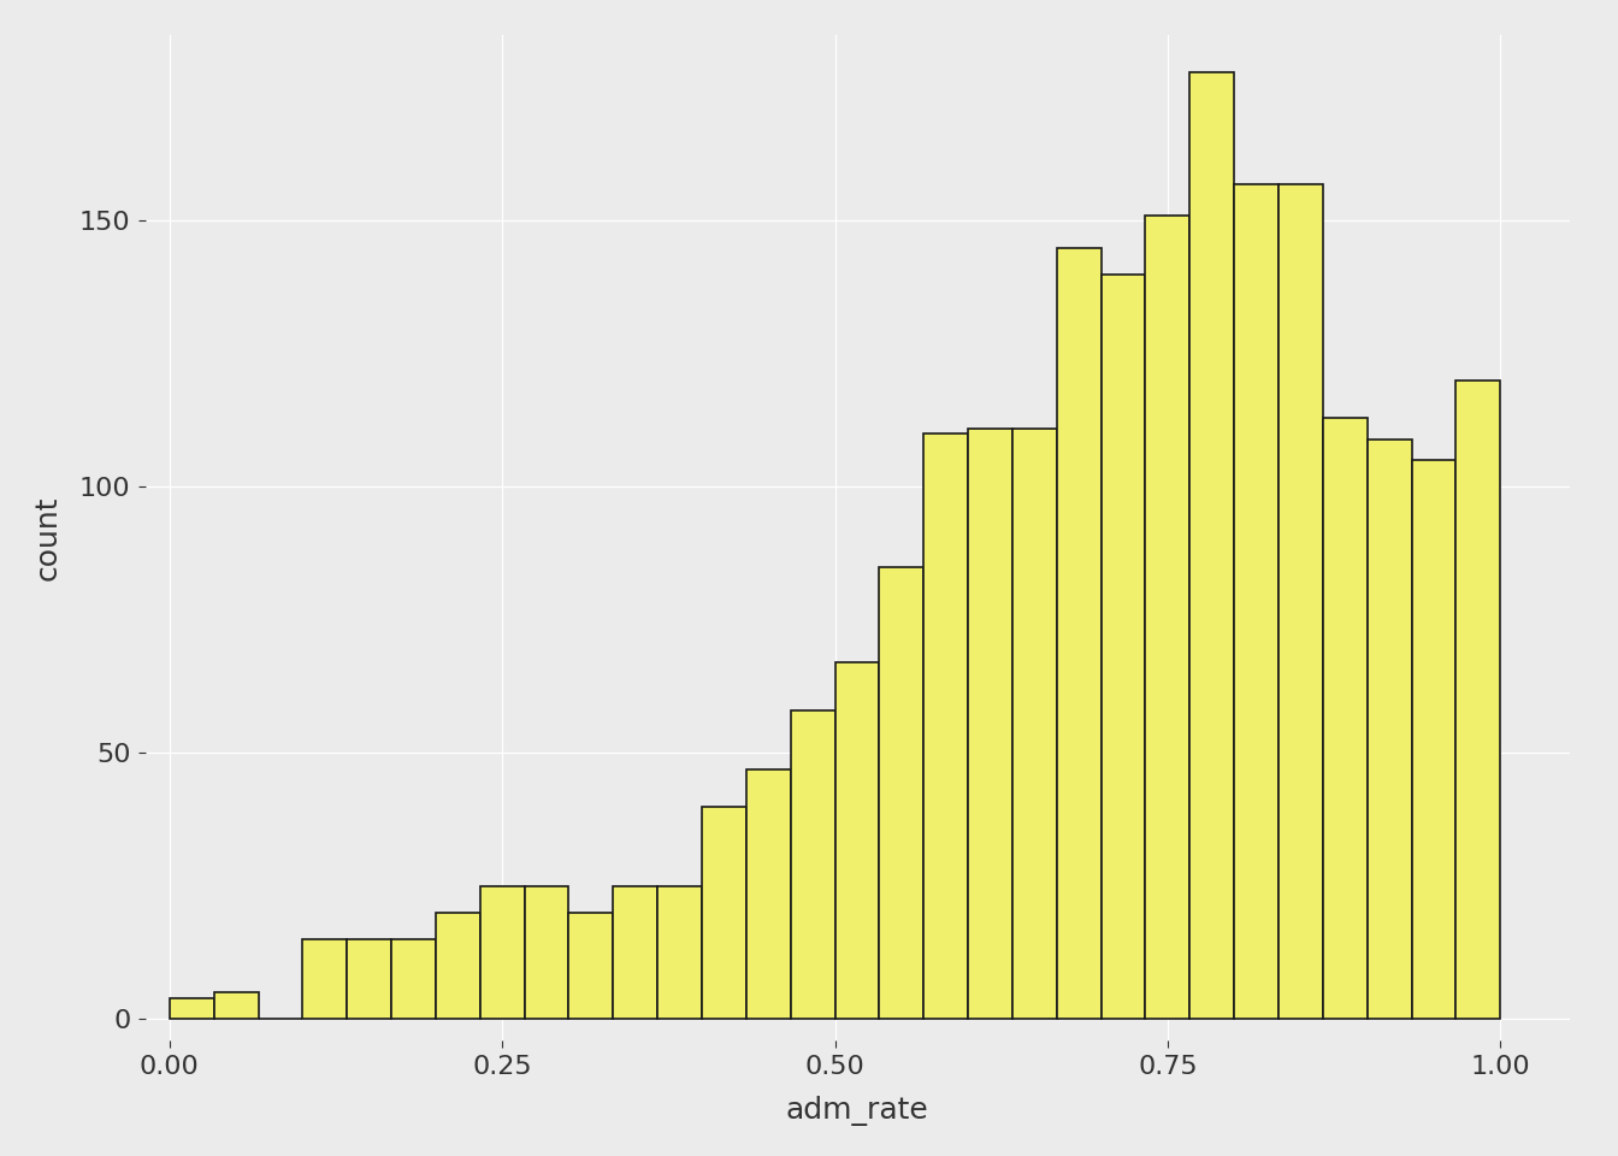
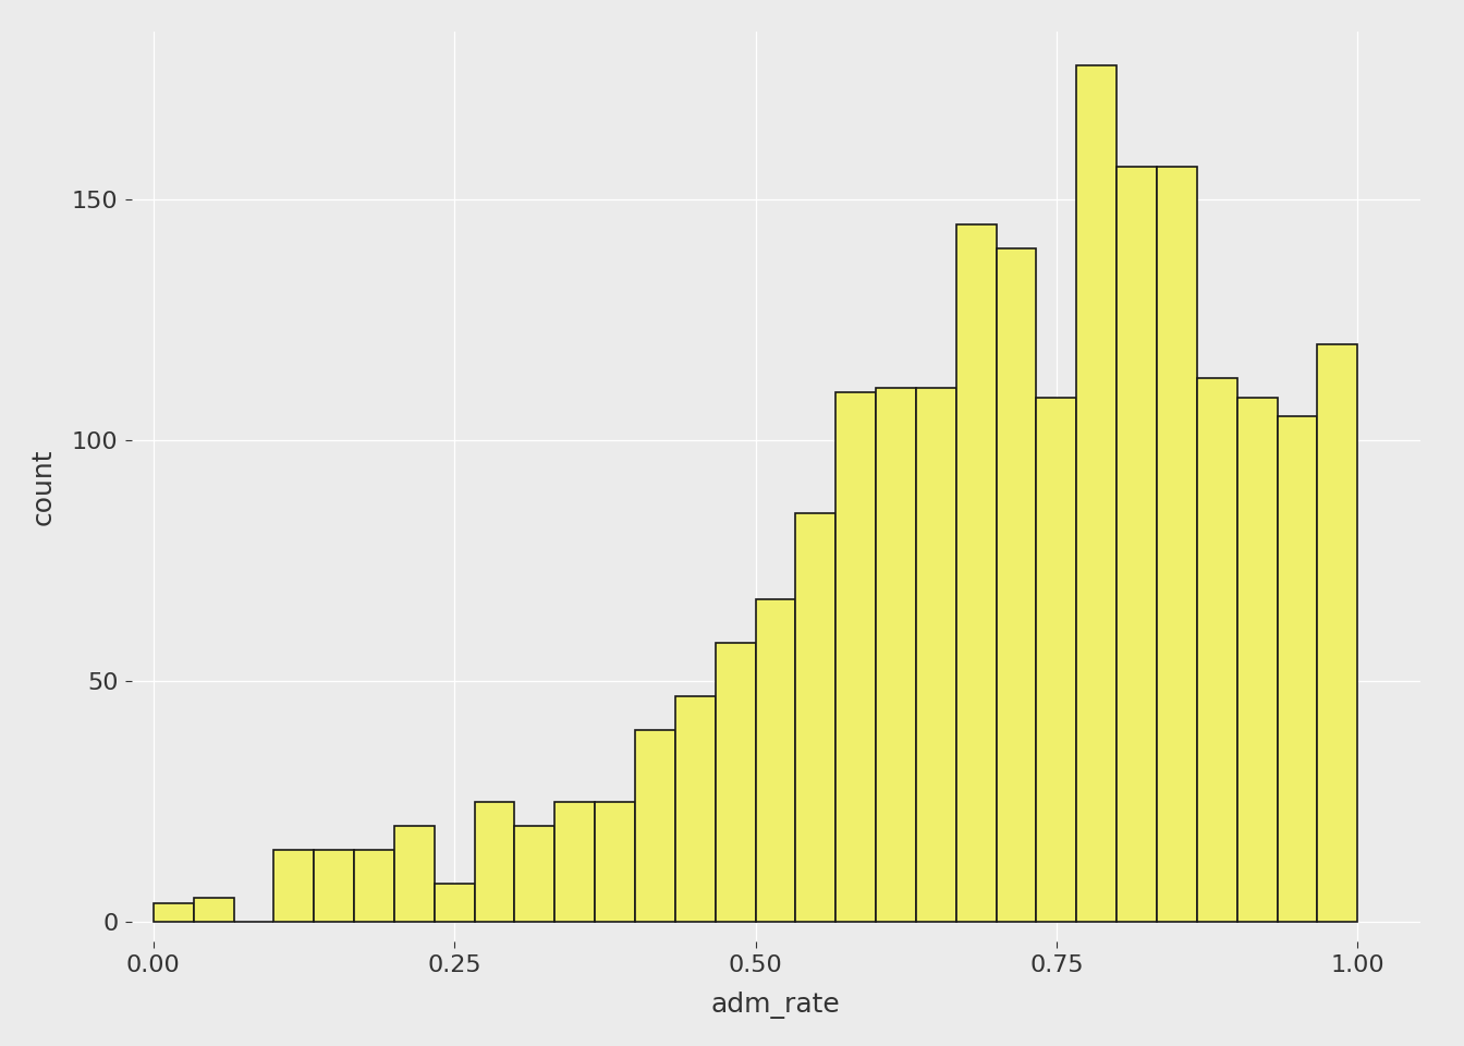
0.25: 25 -> 8
0.75: 151 -> 109
